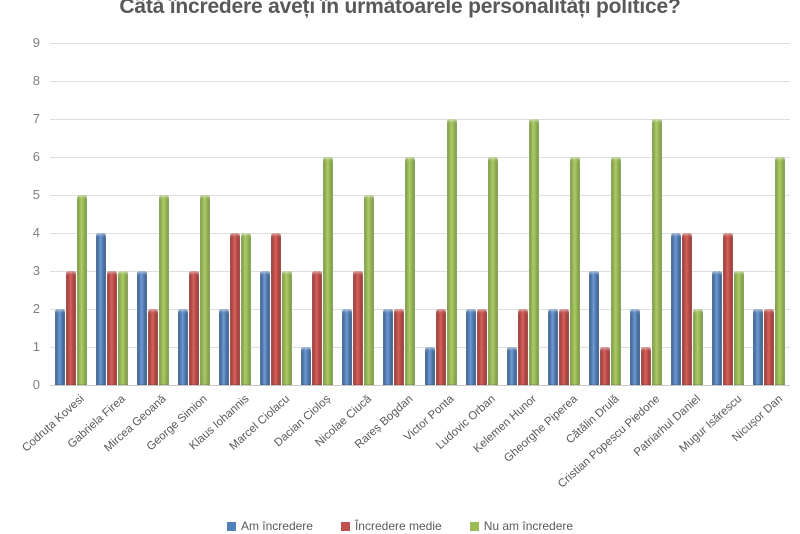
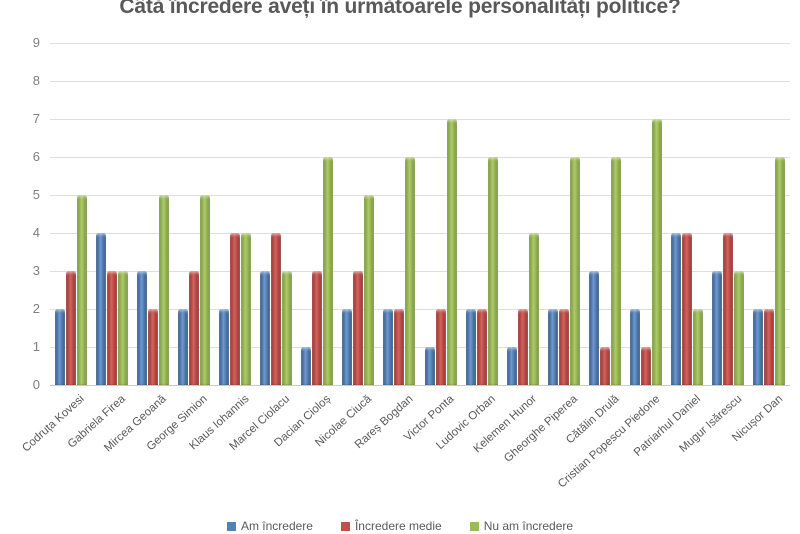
Nu am încredere/Kelemen Hunor: 7 -> 4
